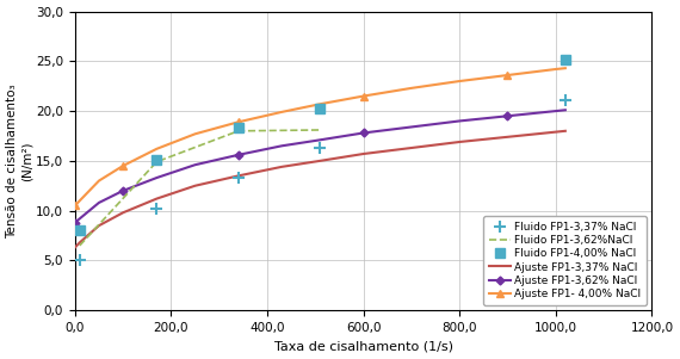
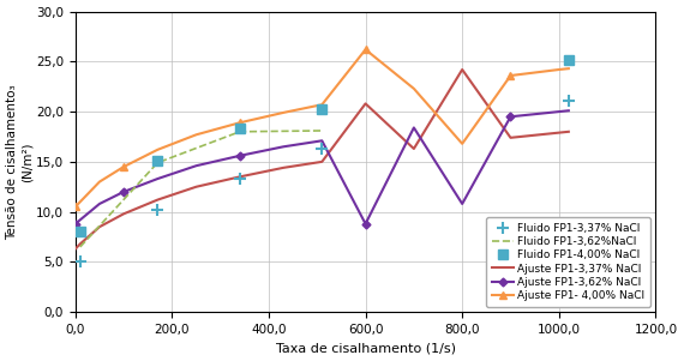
Ajuste FP1-3,37% NaCl/600,0: 15,7 -> 20,8
Ajuste FP1-3,62% NaCl/600,0: 17,8 -> 8,8
Ajuste FP1- 4,00% NaCl/600,0: 21,5 -> 26,2
Ajuste FP1-3,37% NaCl/800,0: 16,9 -> 24,2
Ajuste FP1-3,62% NaCl/800,0: 19,0 -> 10,8
Ajuste FP1- 4,00% NaCl/800,0: 23,0 -> 16,8
